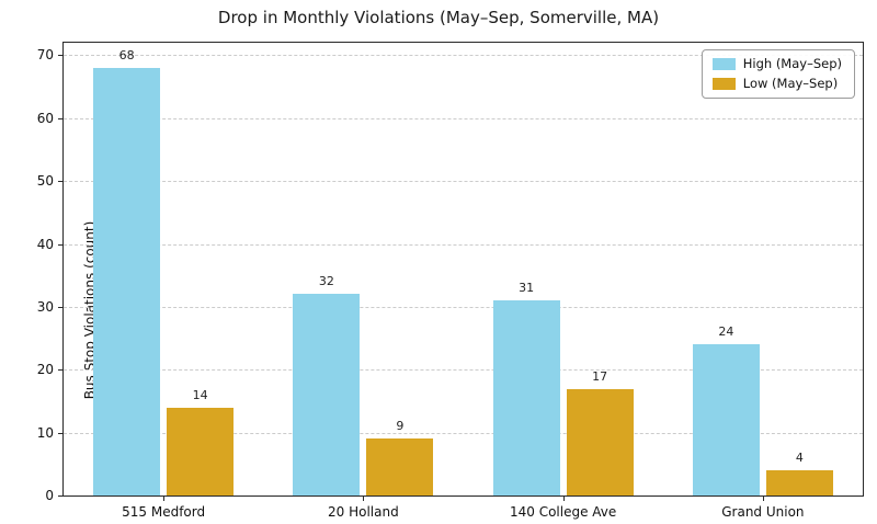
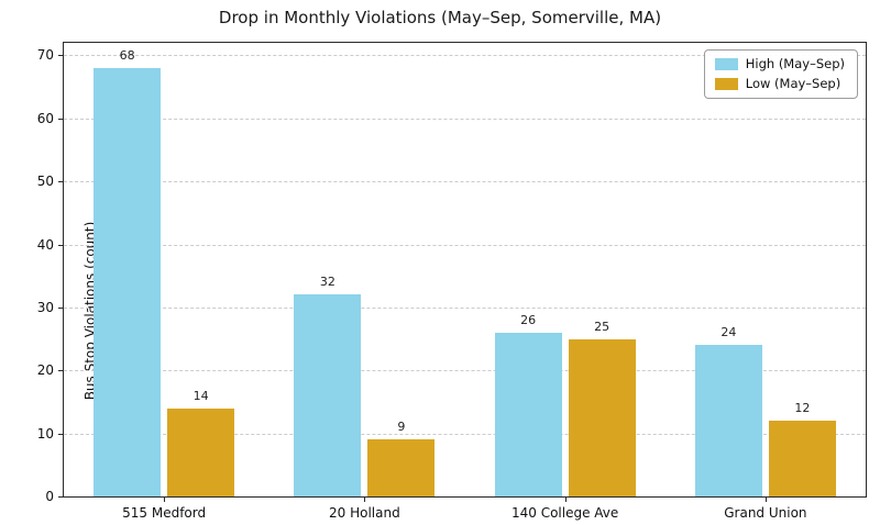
High (May–Sep)/140 College Ave: 31 -> 26
Low (May–Sep)/140 College Ave: 17 -> 25
Low (May–Sep)/Grand Union: 4 -> 12
